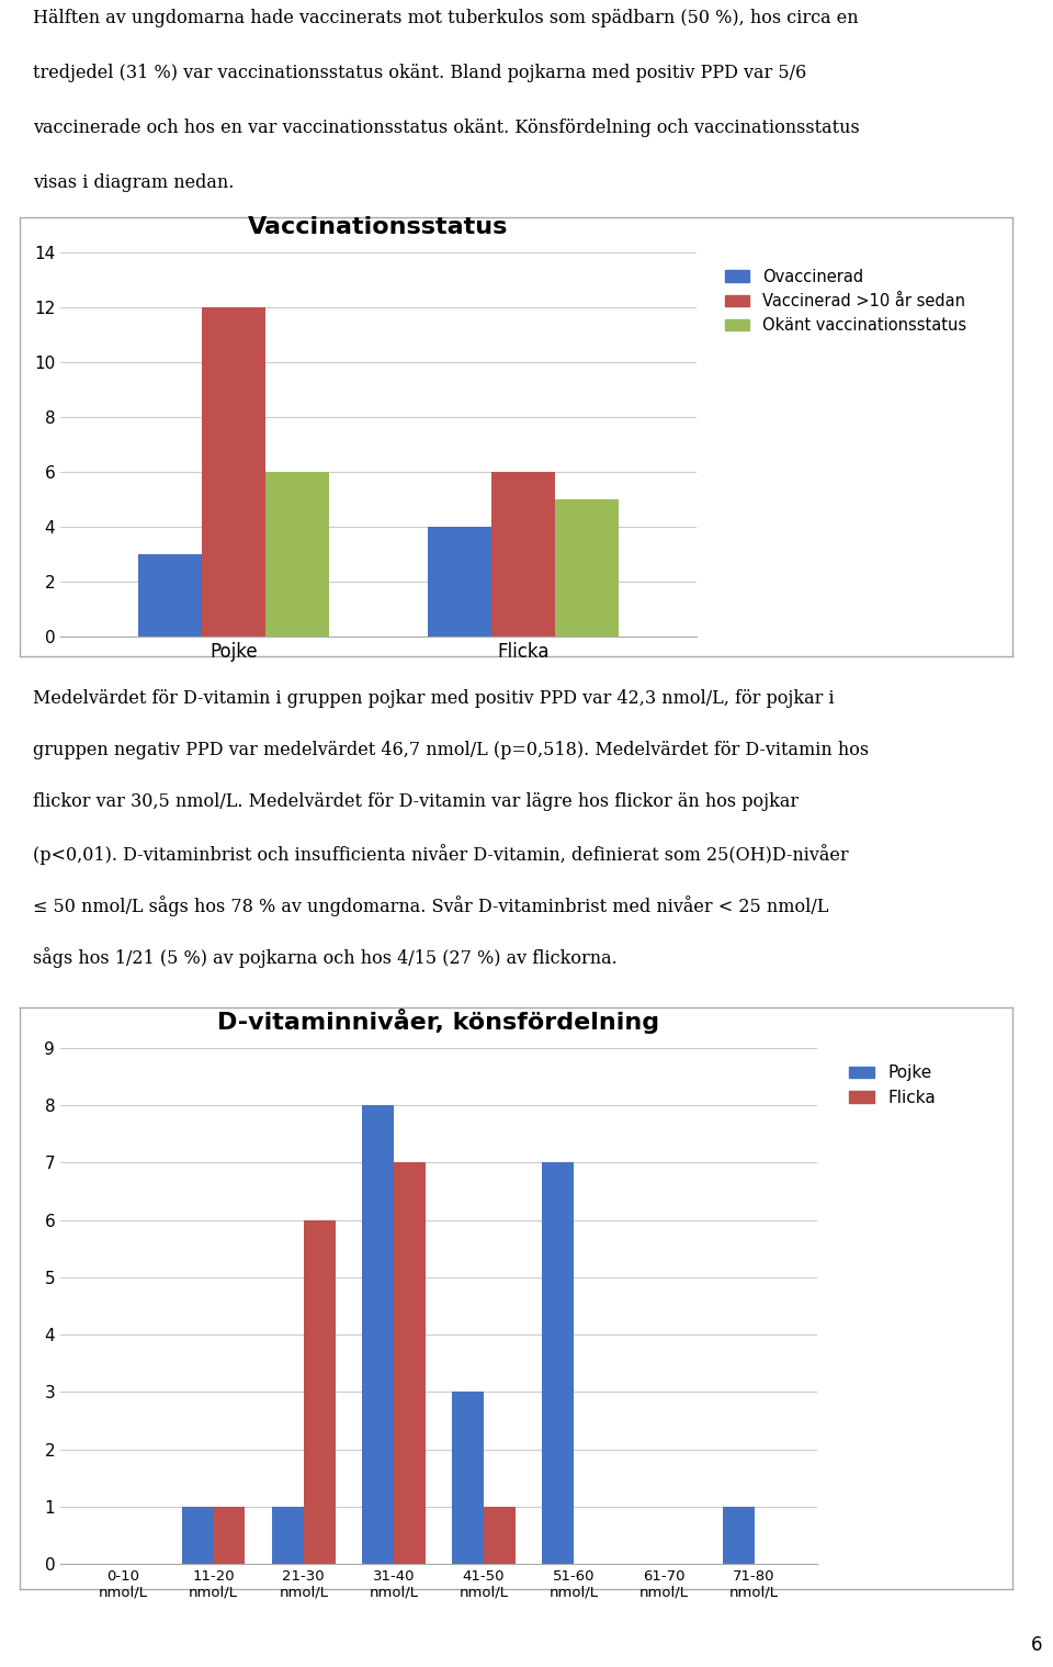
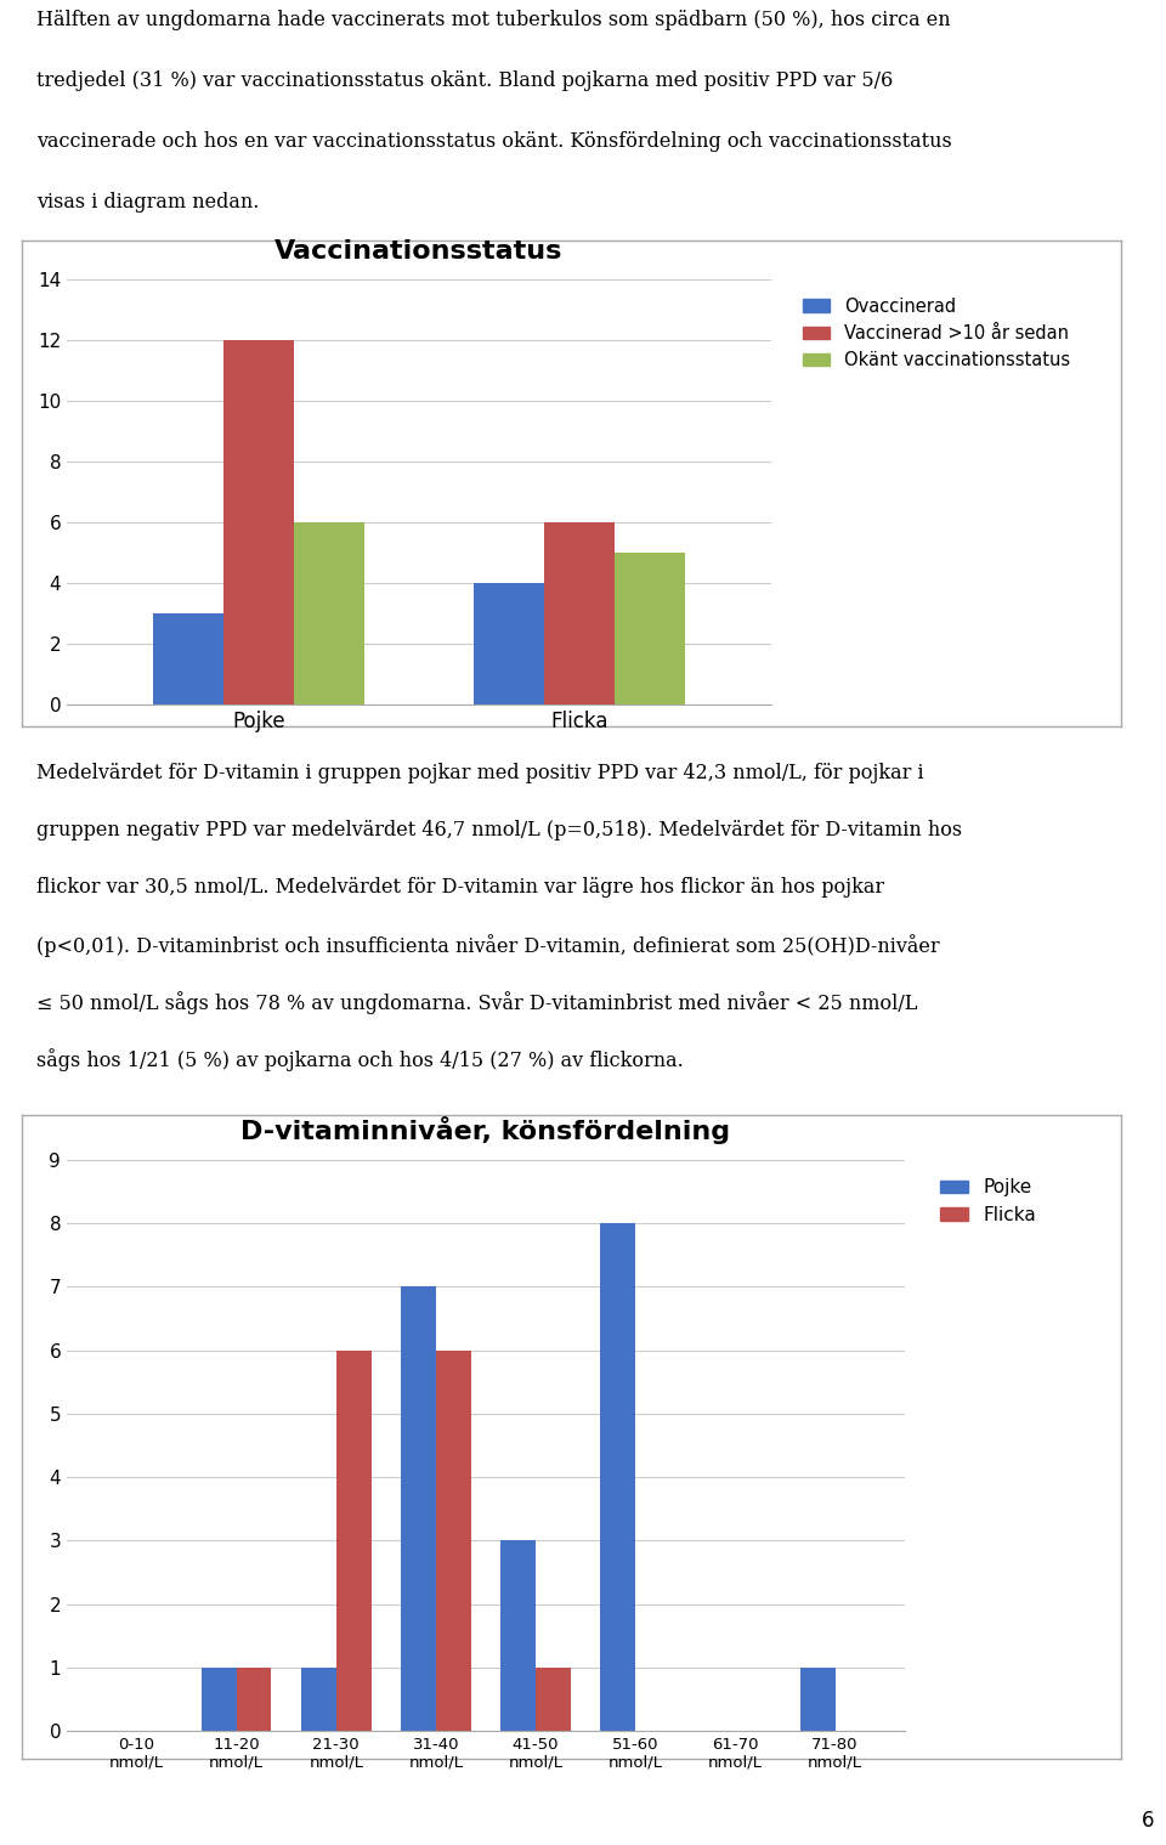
D-vitaminnivåer, könsfördelning/Pojke/31-40 nmol/L: 8 -> 7
D-vitaminnivåer, könsfördelning/Flicka/31-40 nmol/L: 7 -> 6
D-vitaminnivåer, könsfördelning/Pojke/51-60 nmol/L: 7 -> 8
